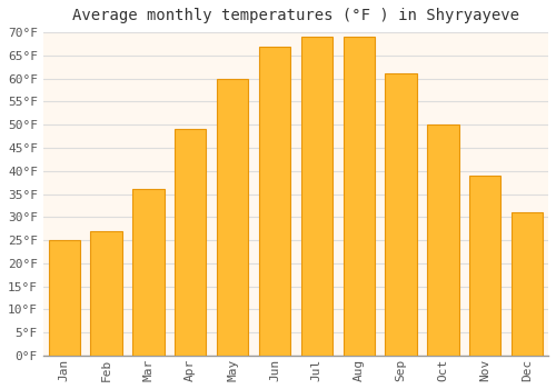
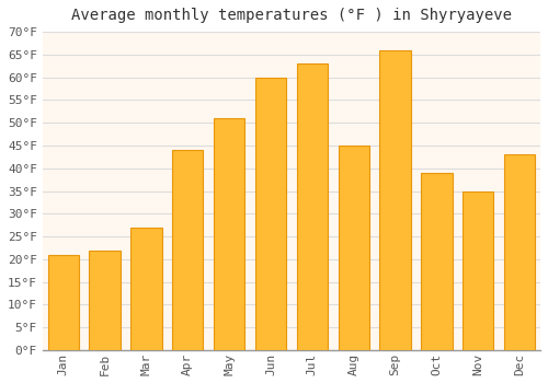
Jan: 25°F -> 21°F
Feb: 27°F -> 22°F
Mar: 36°F -> 27°F
Apr: 49°F -> 44°F
May: 60°F -> 51°F
Jun: 67°F -> 60°F
Jul: 69°F -> 63°F
Aug: 69°F -> 45°F
Sep: 61°F -> 66°F
Oct: 50°F -> 39°F
Nov: 39°F -> 35°F
Dec: 31°F -> 43°F
